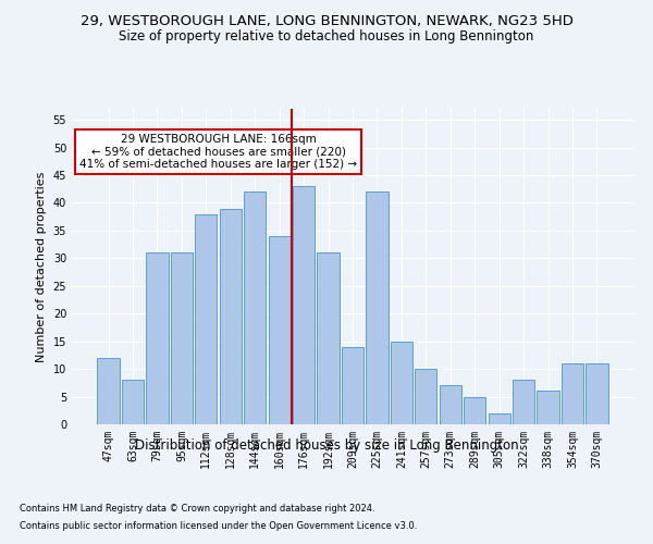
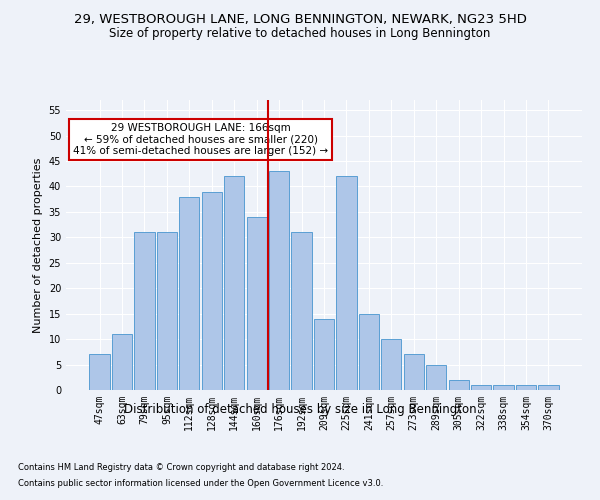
47sqm: 12 -> 7
63sqm: 8 -> 11
322sqm: 8 -> 1
338sqm: 6 -> 1
354sqm: 11 -> 1
370sqm: 11 -> 1
